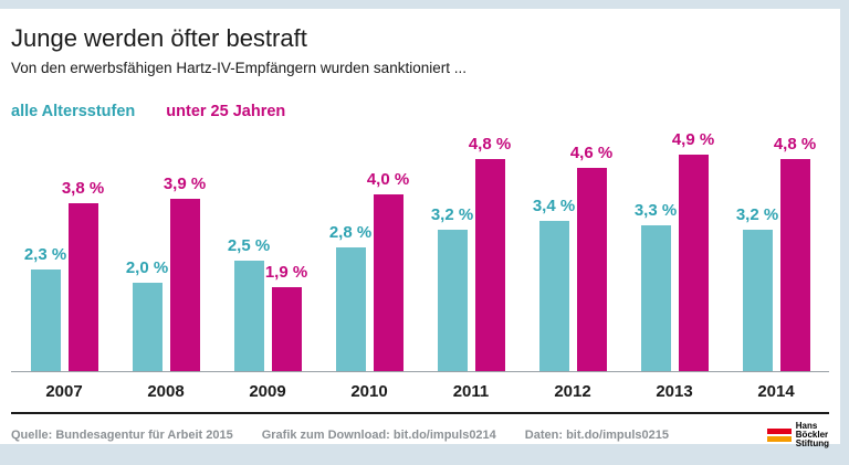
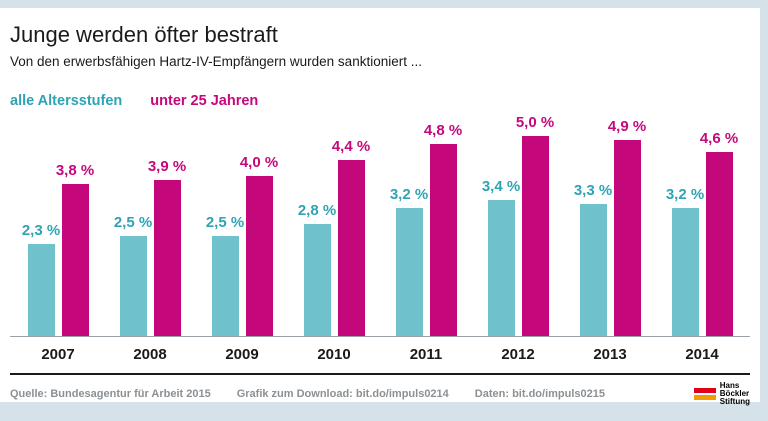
alle Altersstufen/2008: 2,0 -> 2,5
unter 25 Jahren/2009: 1,9 -> 4,0
unter 25 Jahren/2010: 4,0 -> 4,4
unter 25 Jahren/2012: 4,6 -> 5,0
unter 25 Jahren/2014: 4,8 -> 4,6
